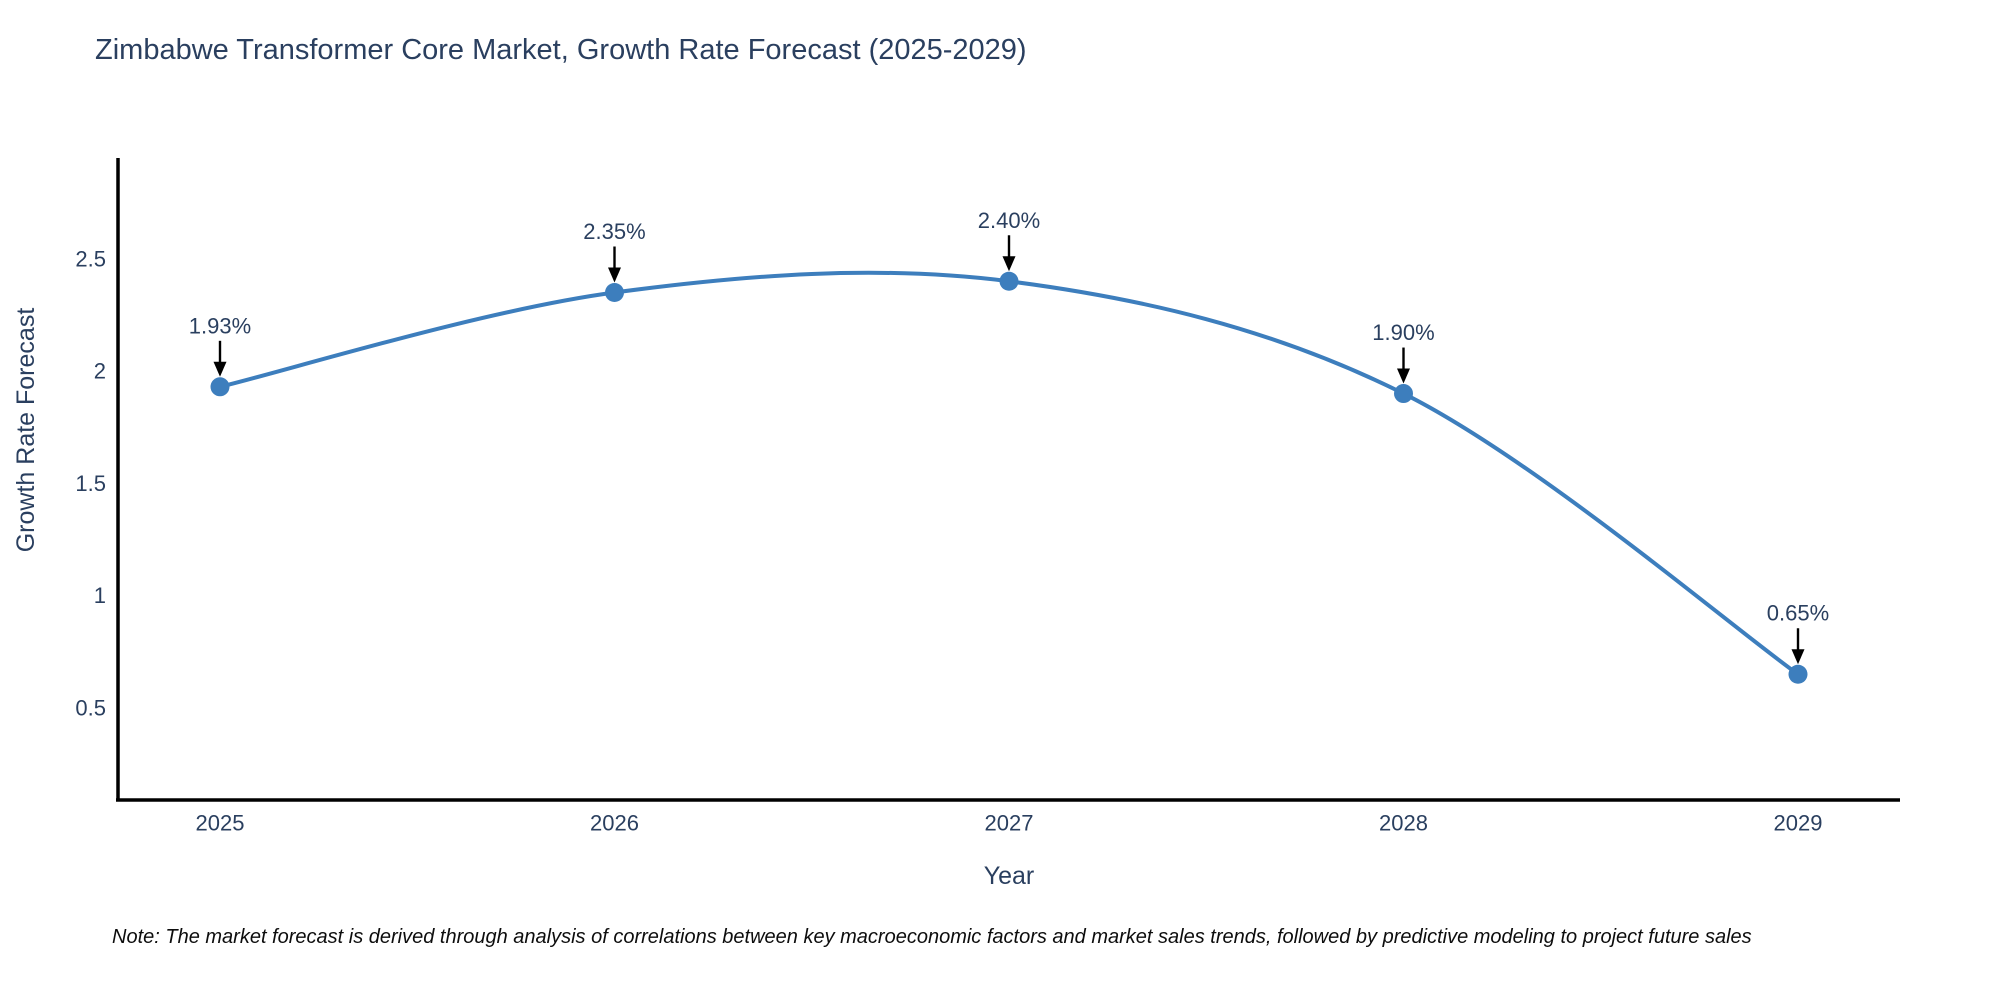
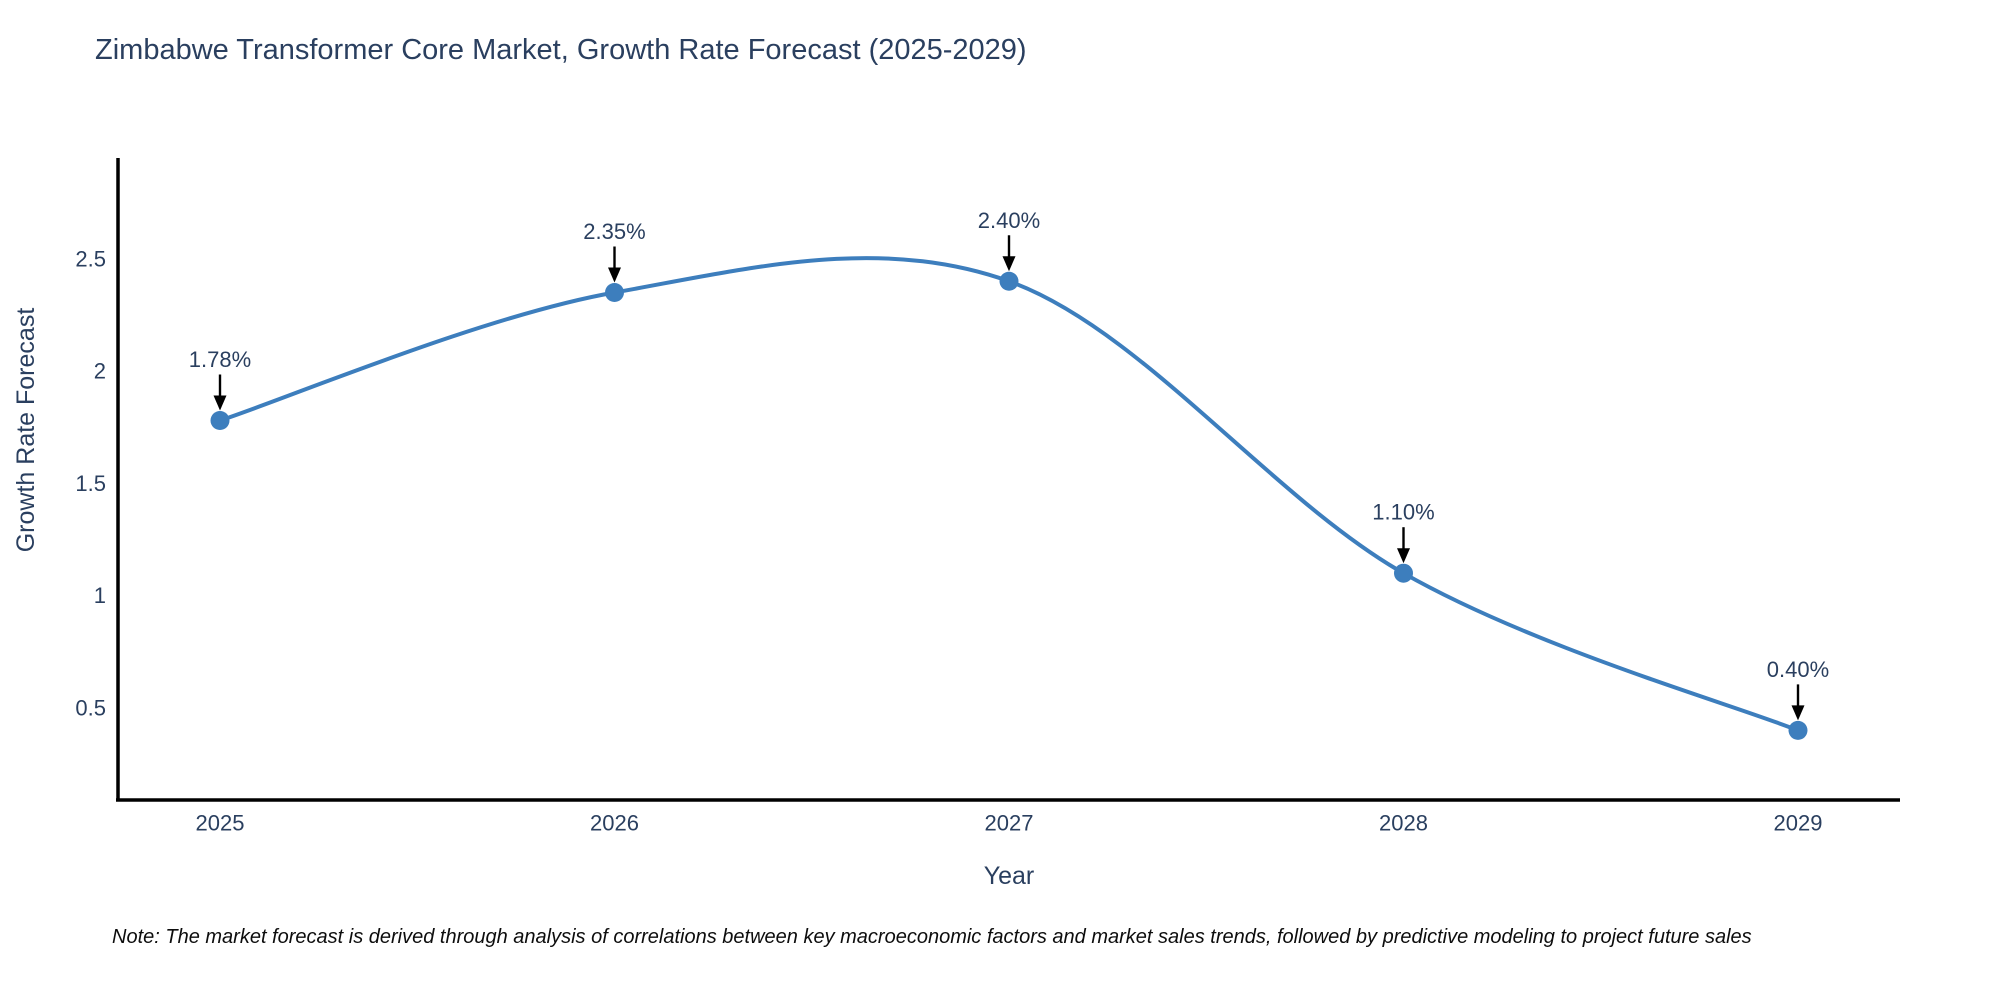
2025: 1.93% -> 1.78%
2028: 1.90% -> 1.10%
2029: 0.65% -> 0.40%
